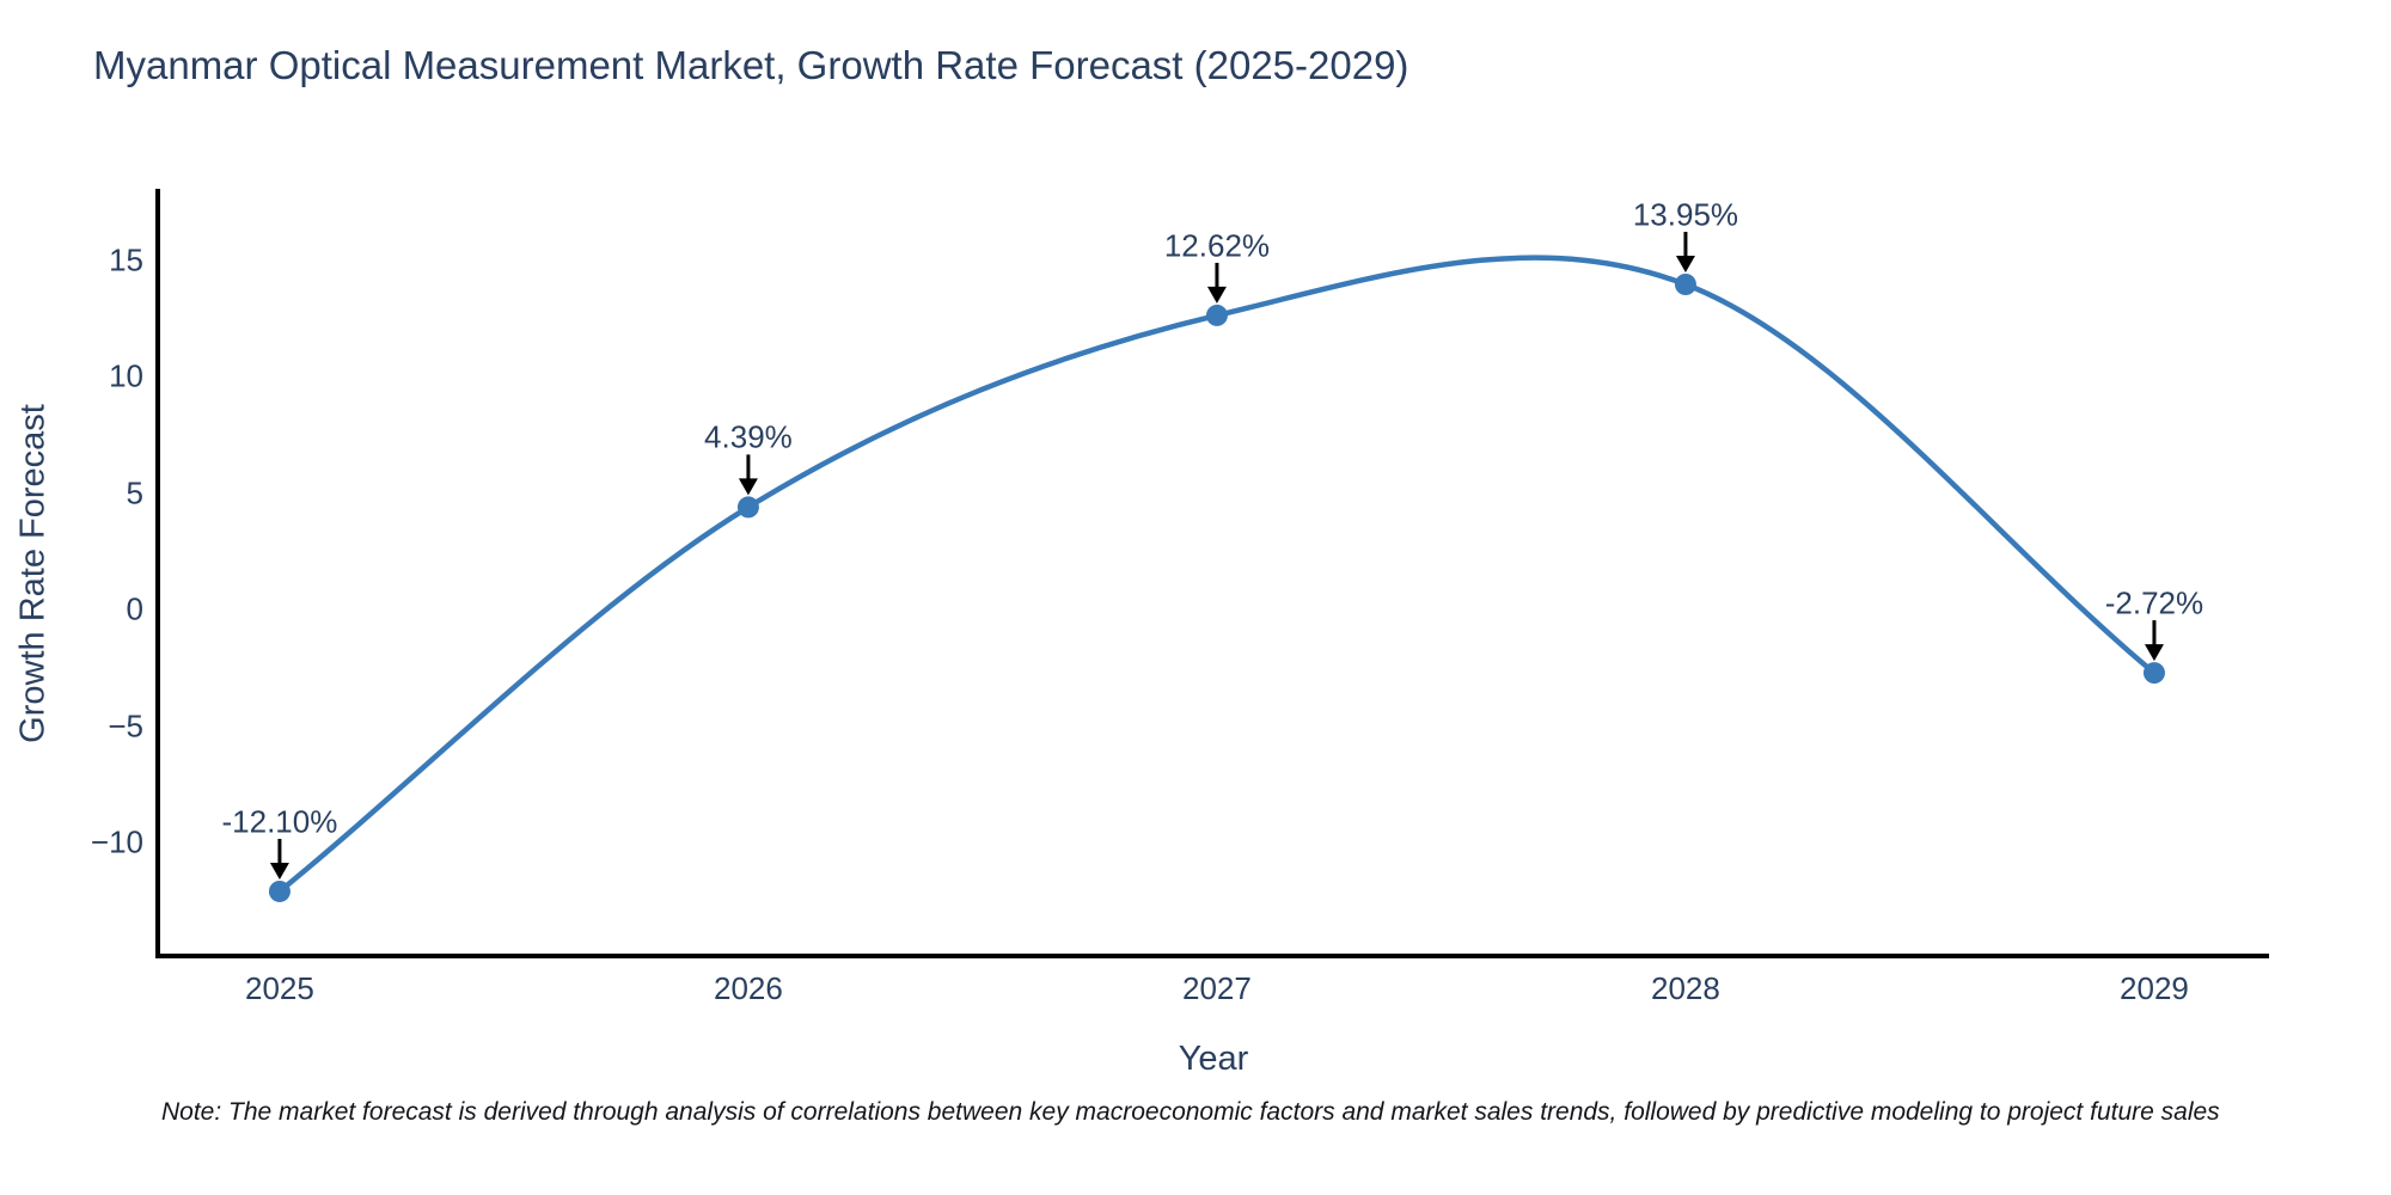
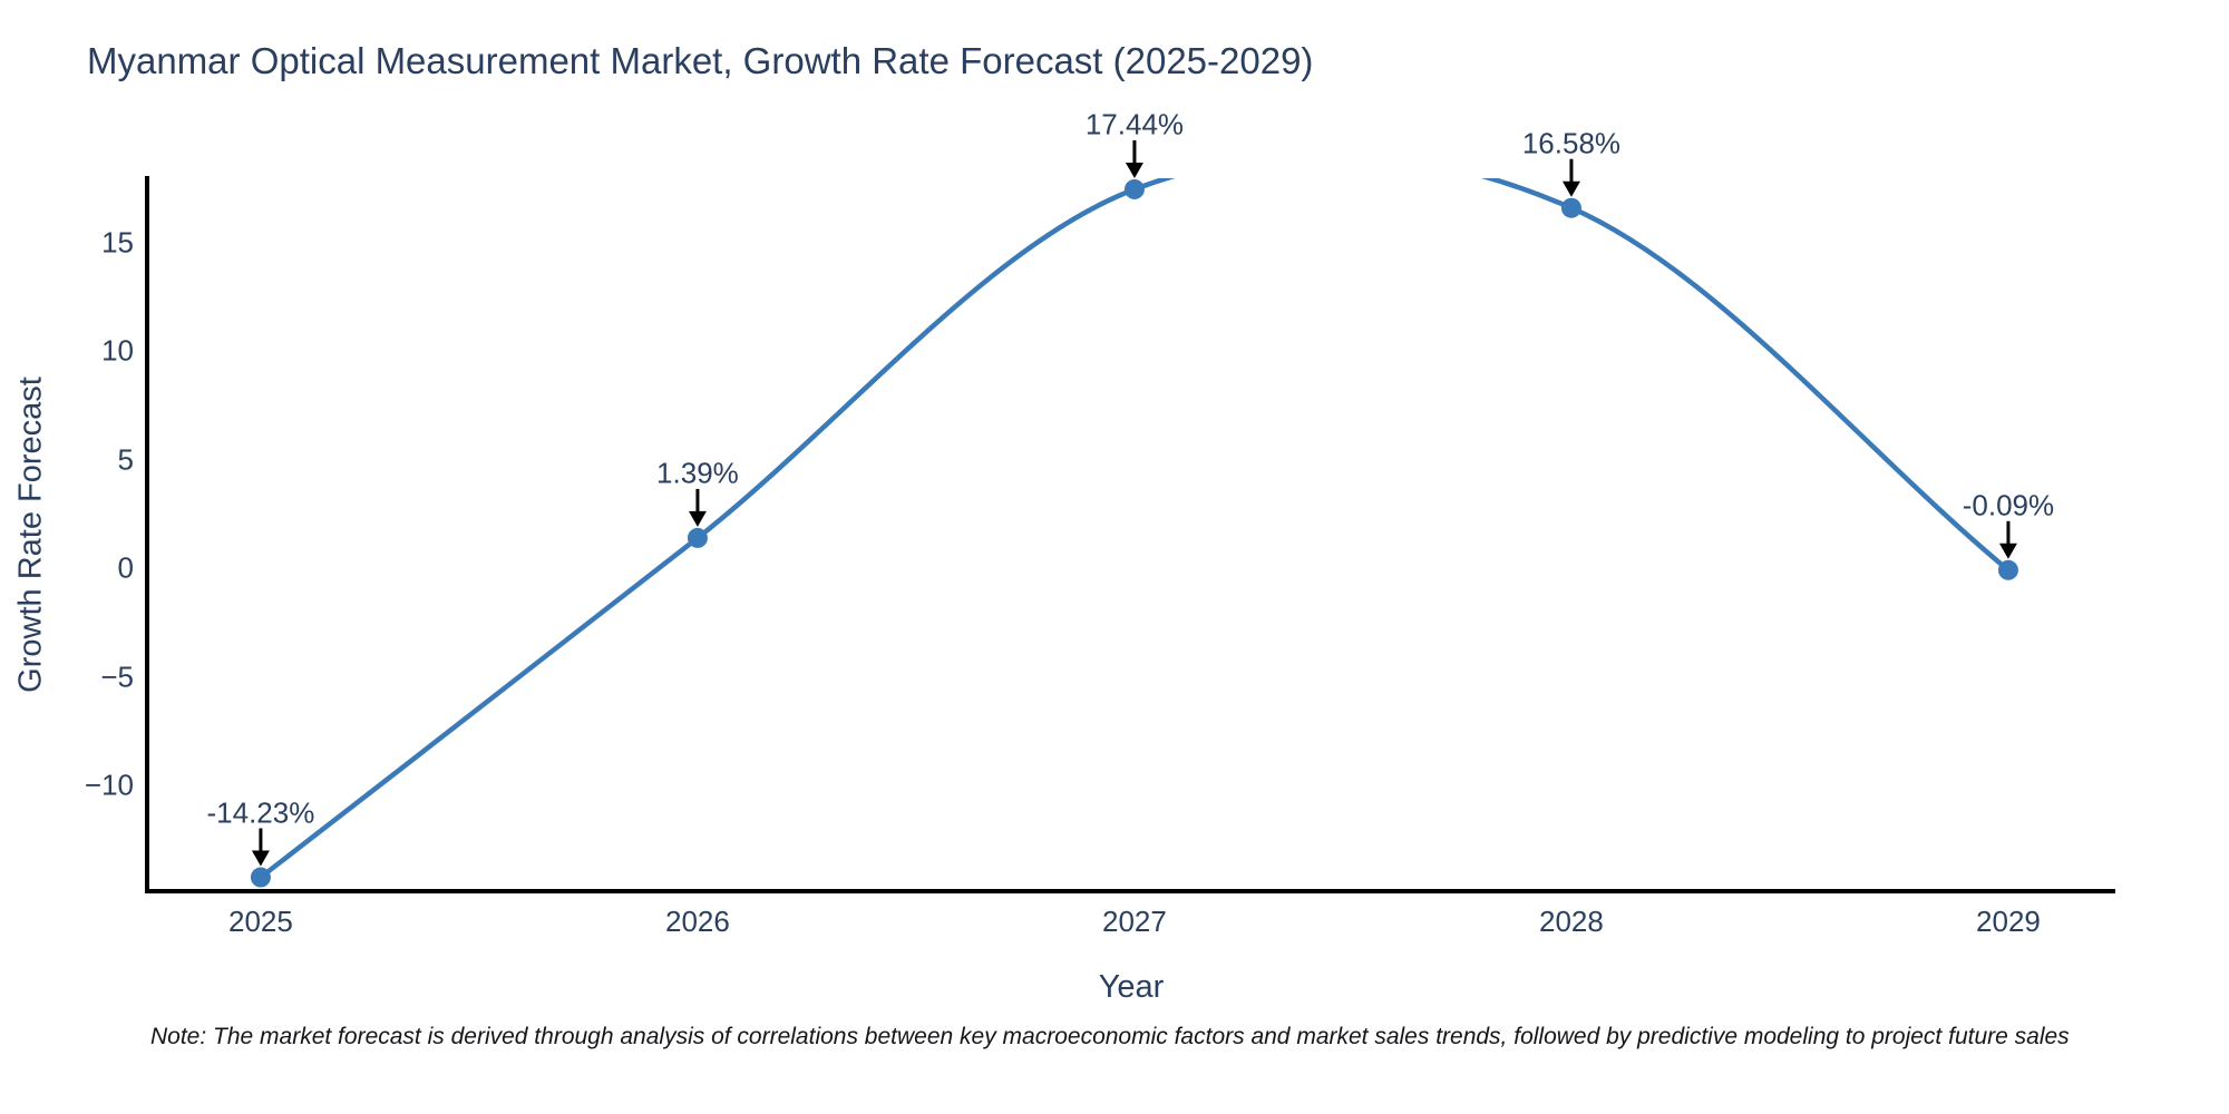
2025: -12.10% -> -14.23%
2026: 4.39% -> 1.39%
2027: 12.62% -> 17.44%
2028: 13.95% -> 16.58%
2029: -2.72% -> -0.09%
